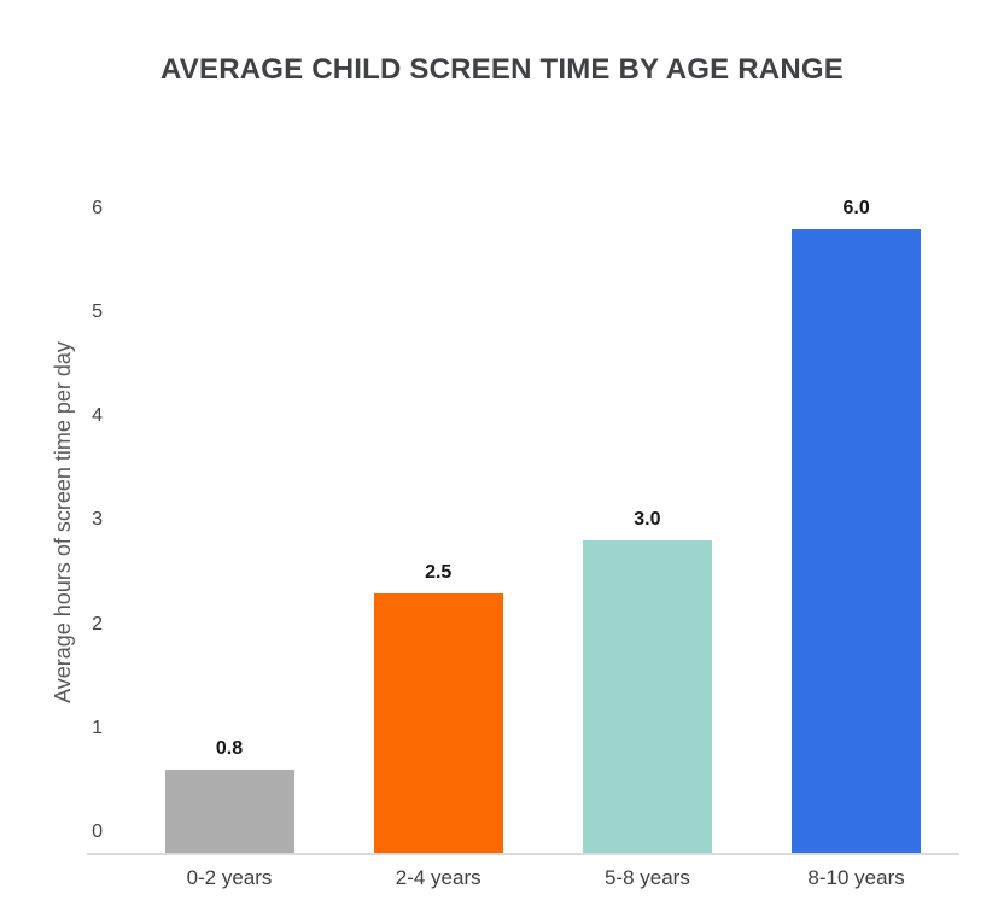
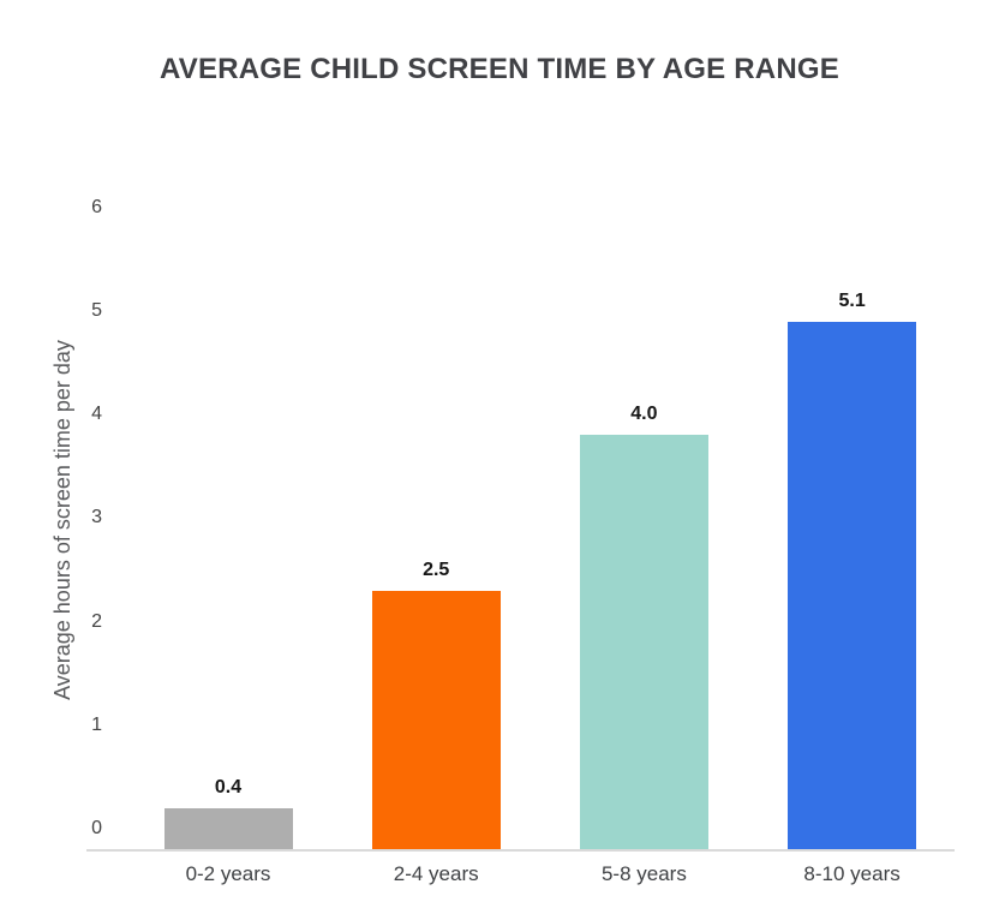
0-2 years: 0.8 -> 0.4
5-8 years: 3.0 -> 4.0
8-10 years: 6.0 -> 5.1
